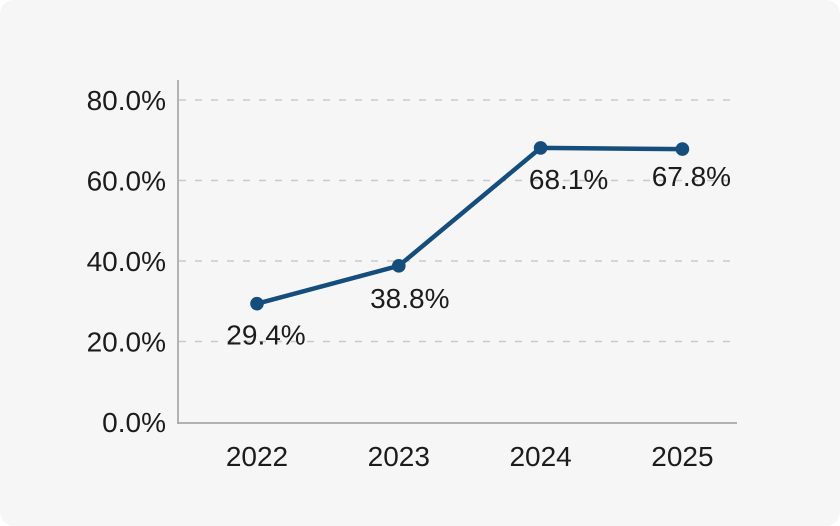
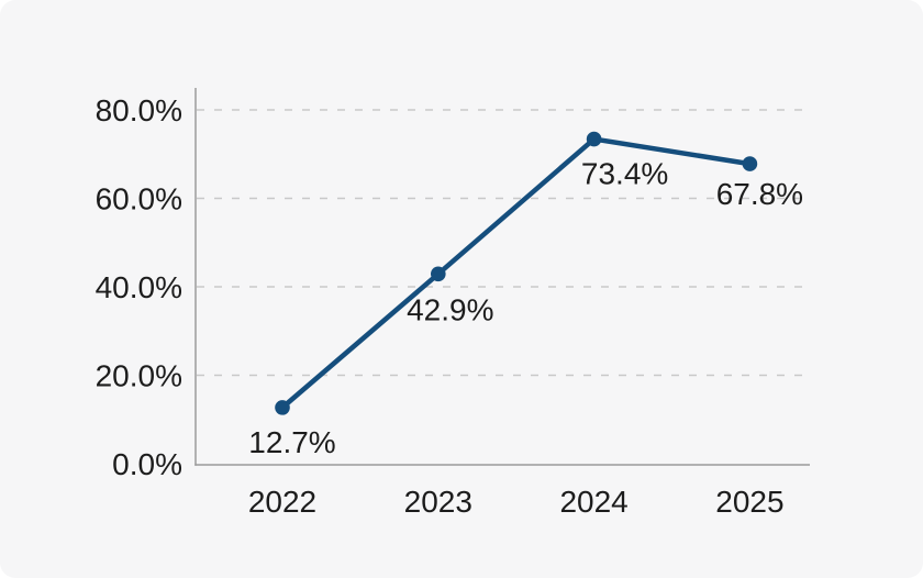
2022: 29.4% -> 12.7%
2023: 38.8% -> 42.9%
2024: 68.1% -> 73.4%
